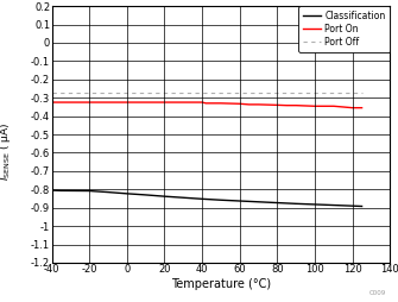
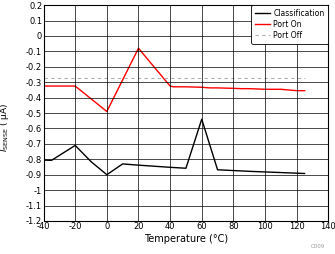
Classification/-20: -0.81 -> -0.71
Classification/0: -0.82 -> -0.90
Port On/0: -0.33 -> -0.49
Port On/20: -0.33 -> -0.08
Classification/60: -0.86 -> -0.54
